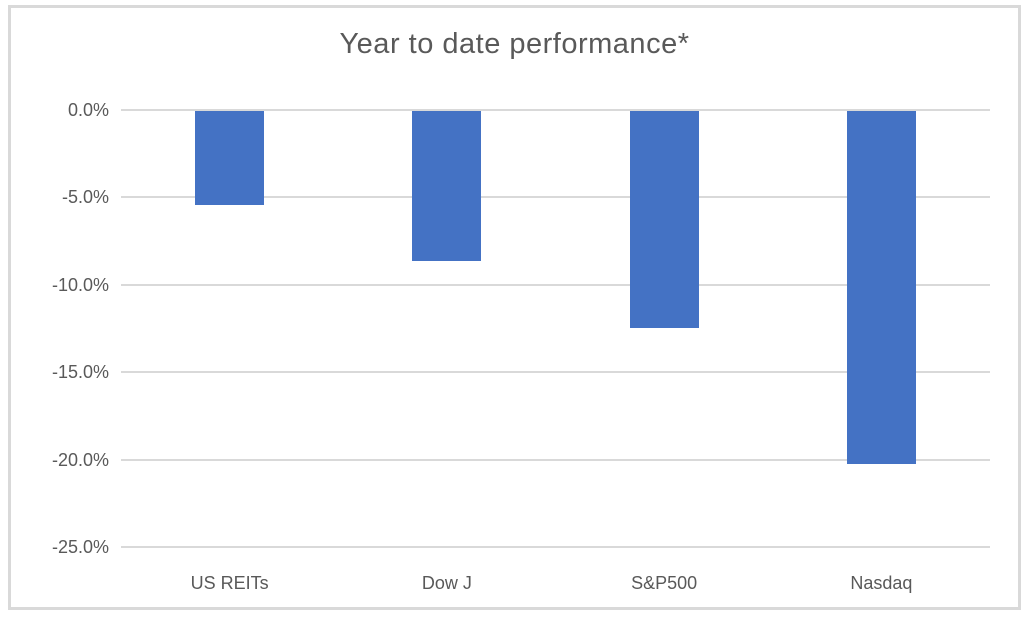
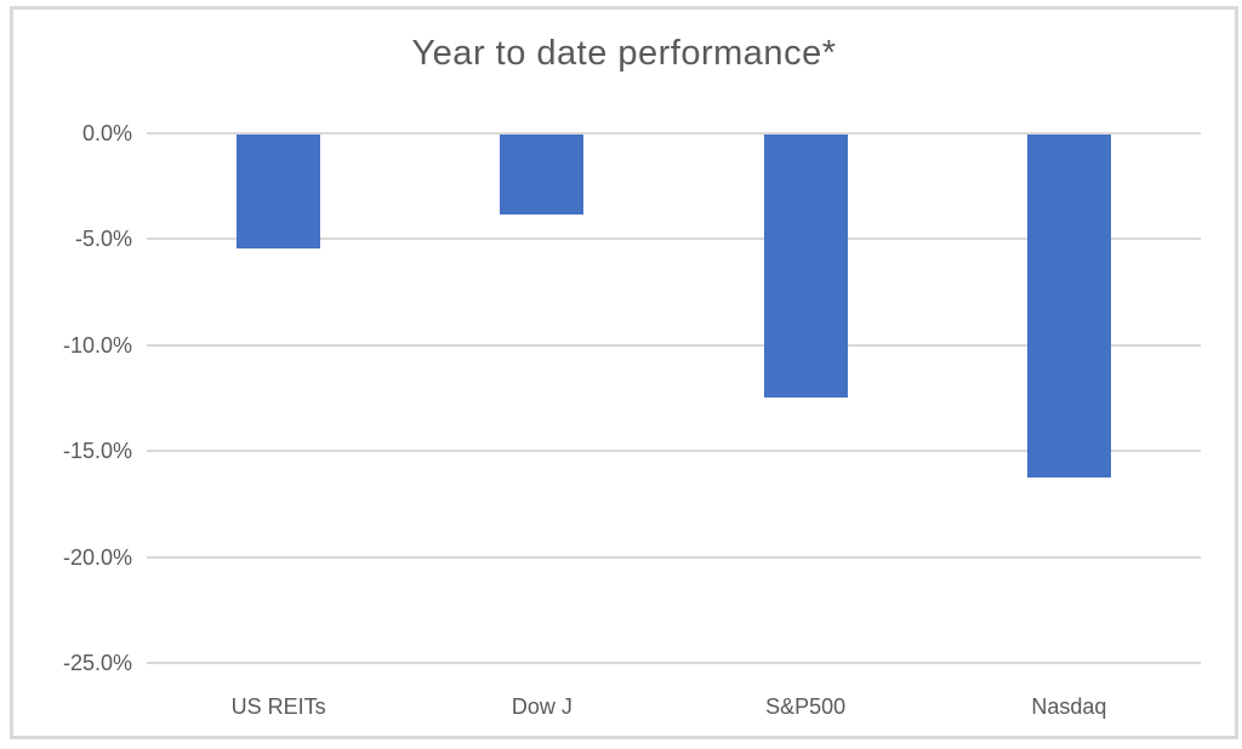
Dow J: -8.6% -> -3.8%
Nasdaq: -20.2% -> -16.2%
